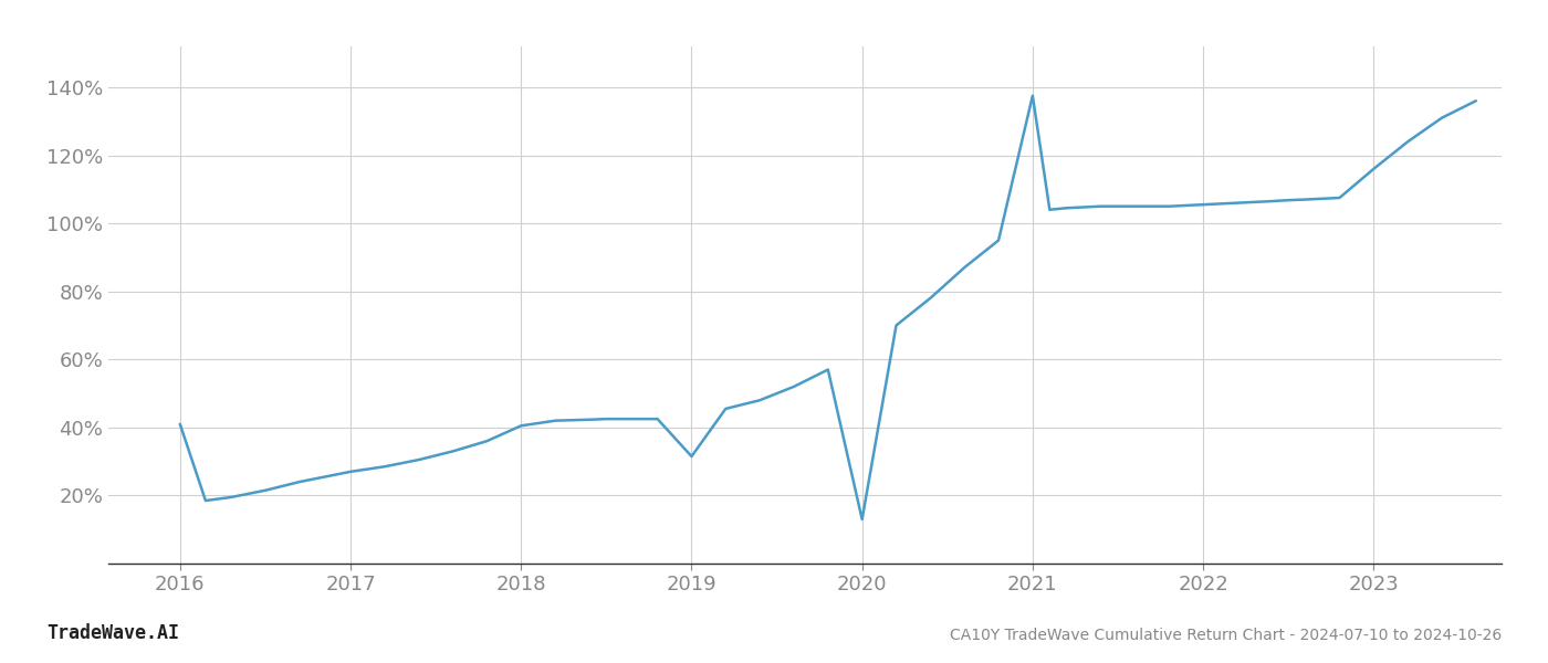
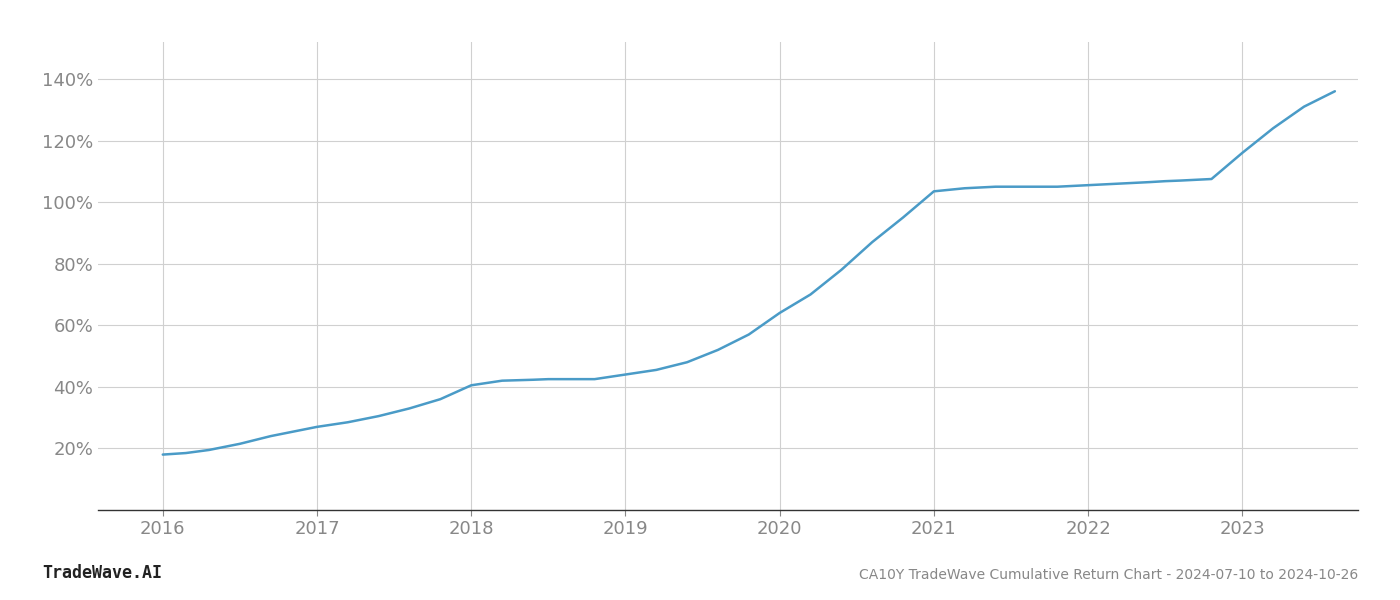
2016: 41.0% -> 18.0%
2019: 31.5% -> 44.0%
2020: 13.0% -> 64.0%
2021: 137.5% -> 103.5%
